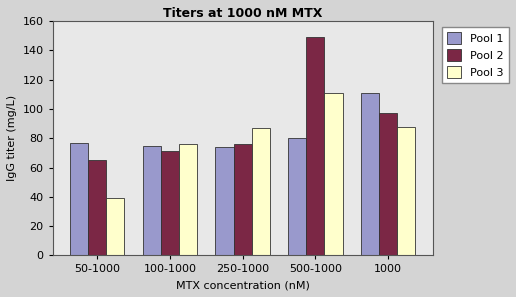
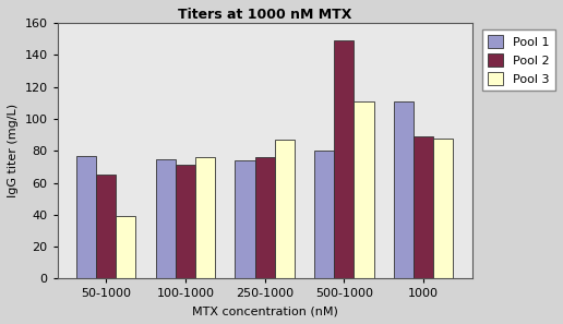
Pool 2/1000: 97 -> 89
